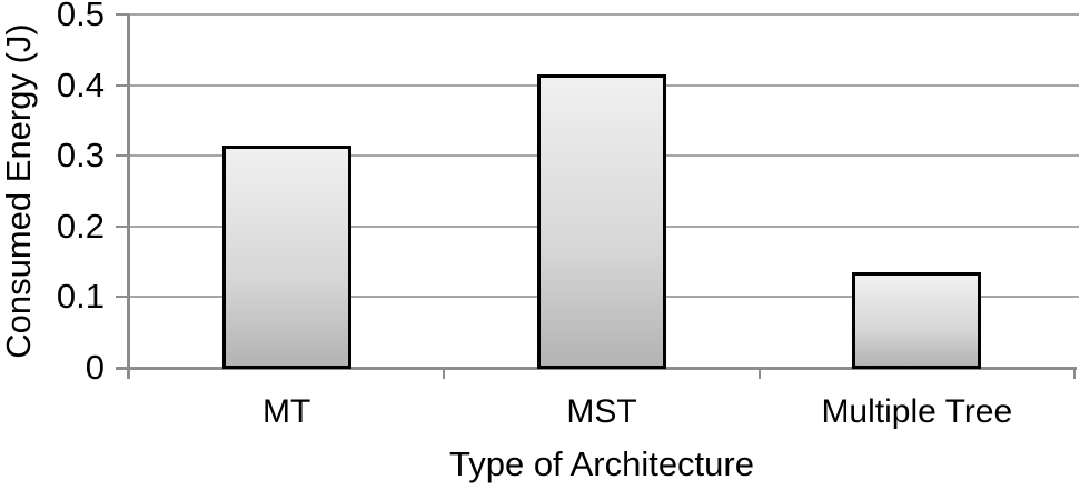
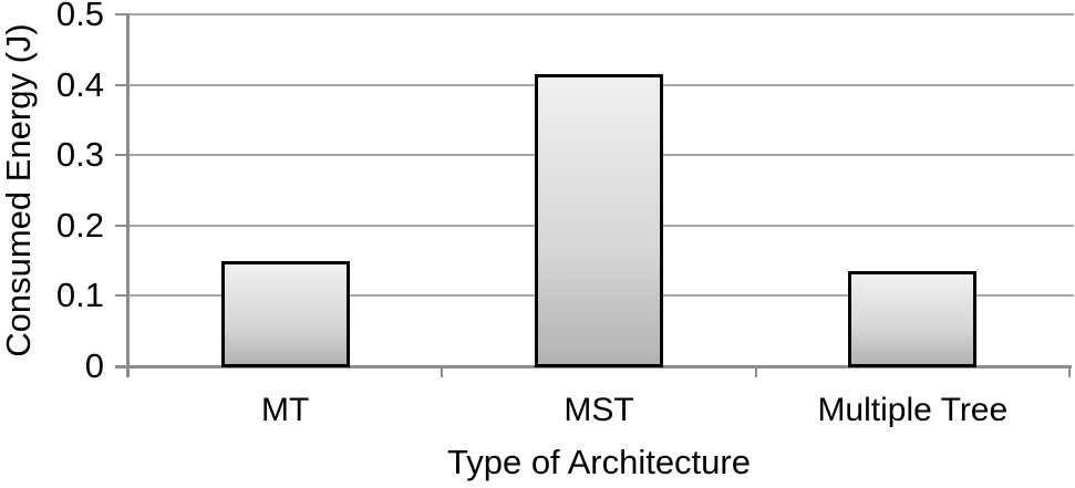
MT: 0.32 -> 0.15
